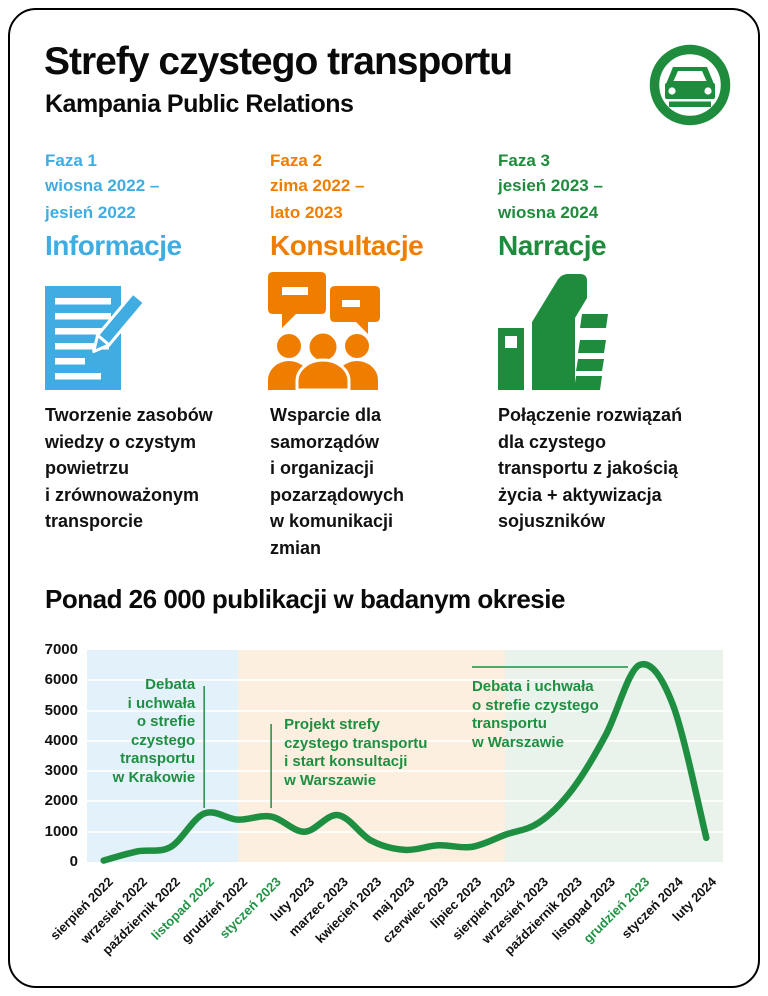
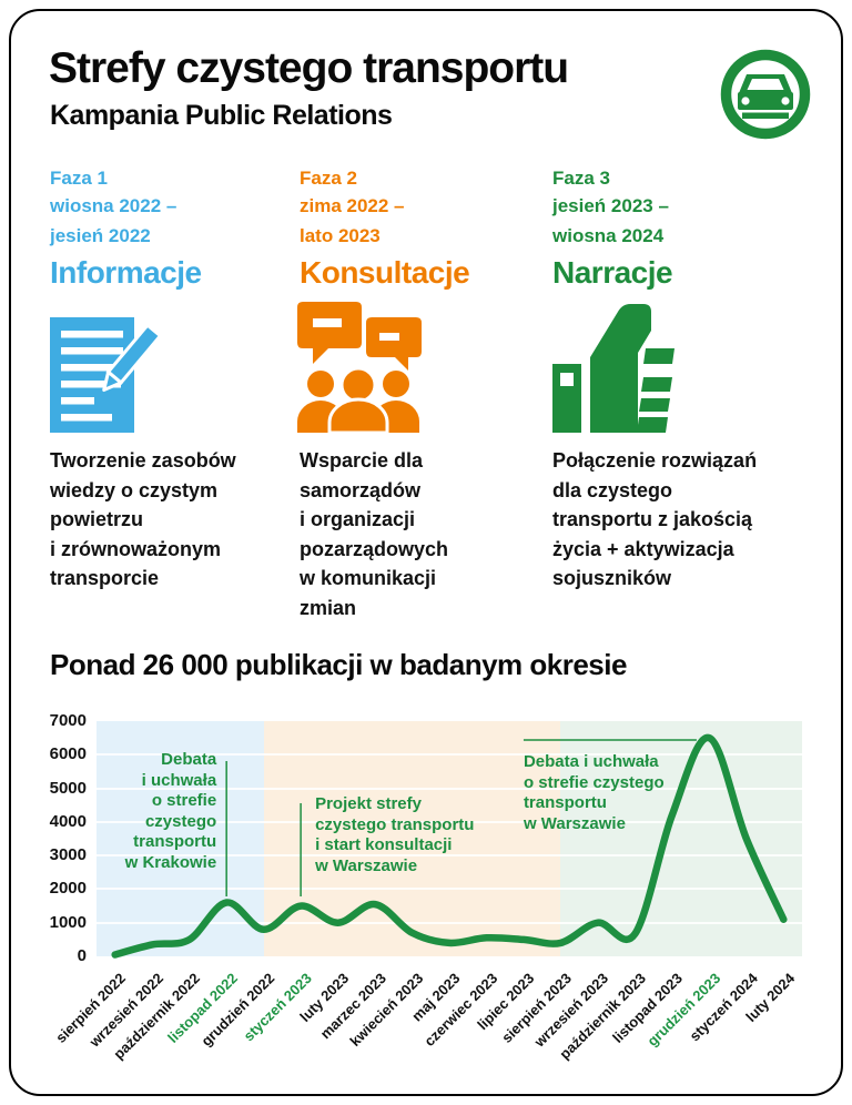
grudzień 2022: 1400 -> 800
sierpień 2023: 900 -> 400
wrzesień 2023: 1300 -> 1000
październik 2023: 2400 -> 700
styczeń 2024: 5200 -> 3500
luty 2024: 800 -> 1100
